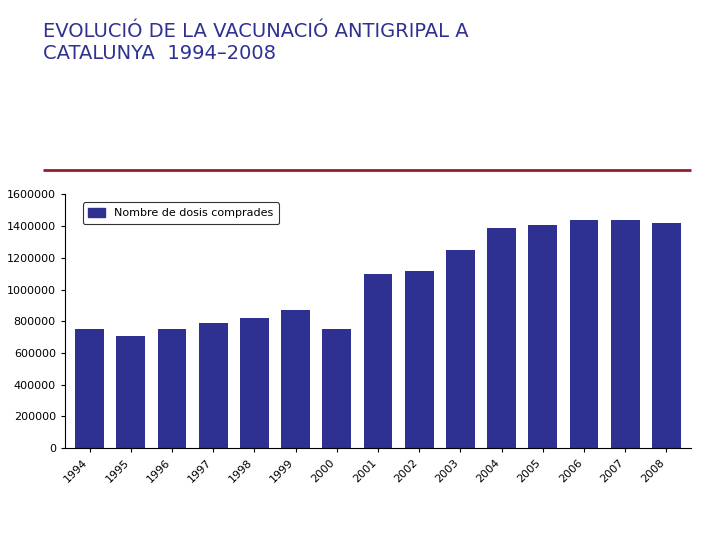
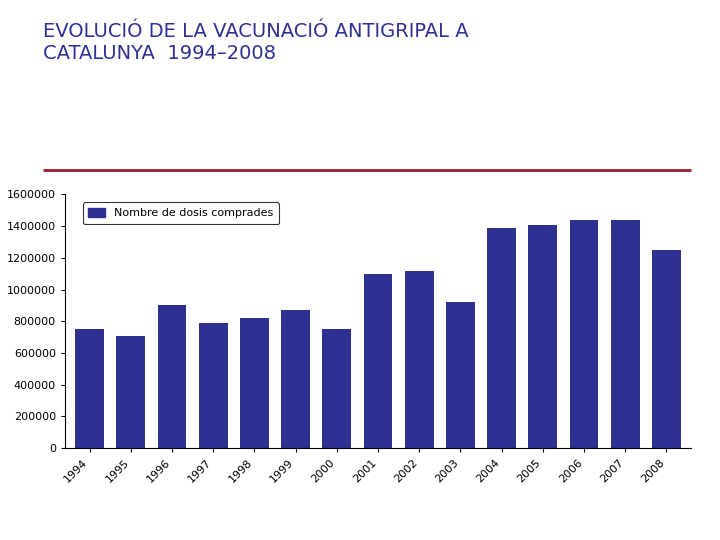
1996: 750000 -> 900000
2003: 1250000 -> 920000
2008: 1420000 -> 1250000
